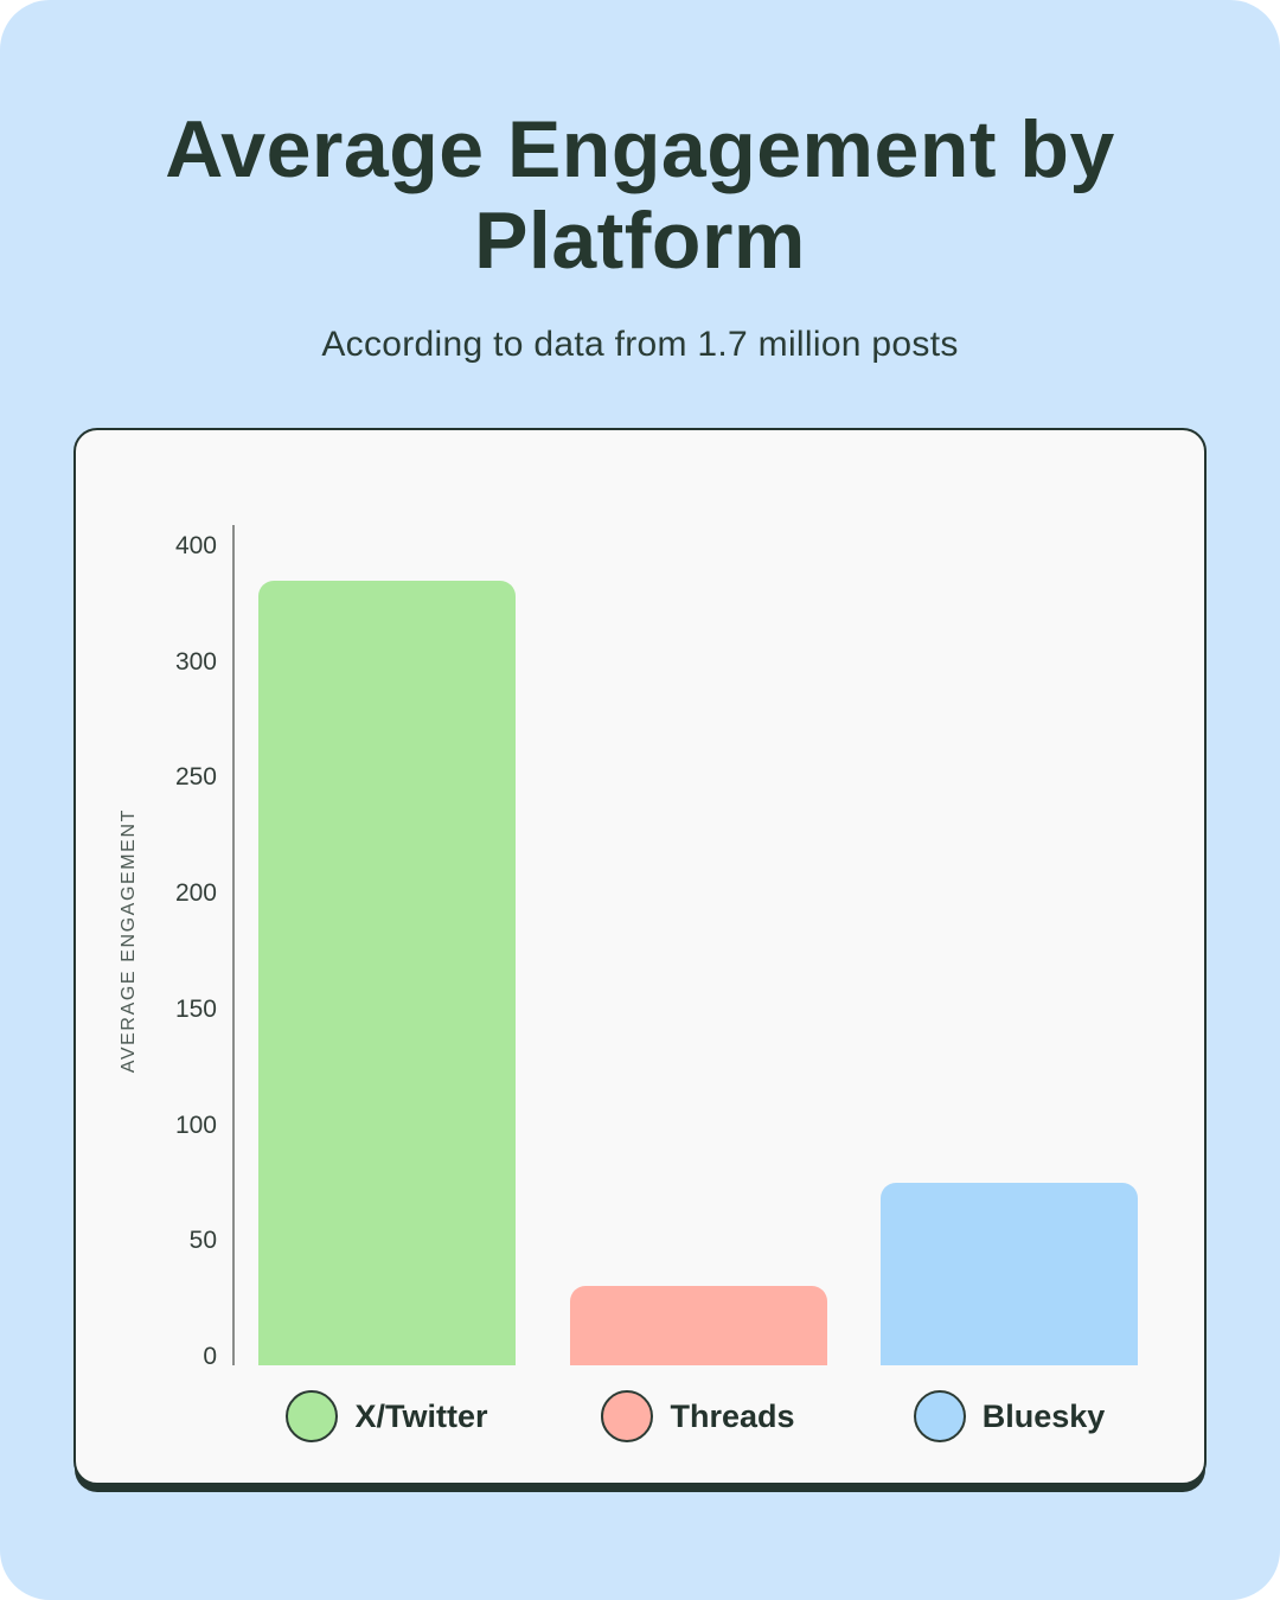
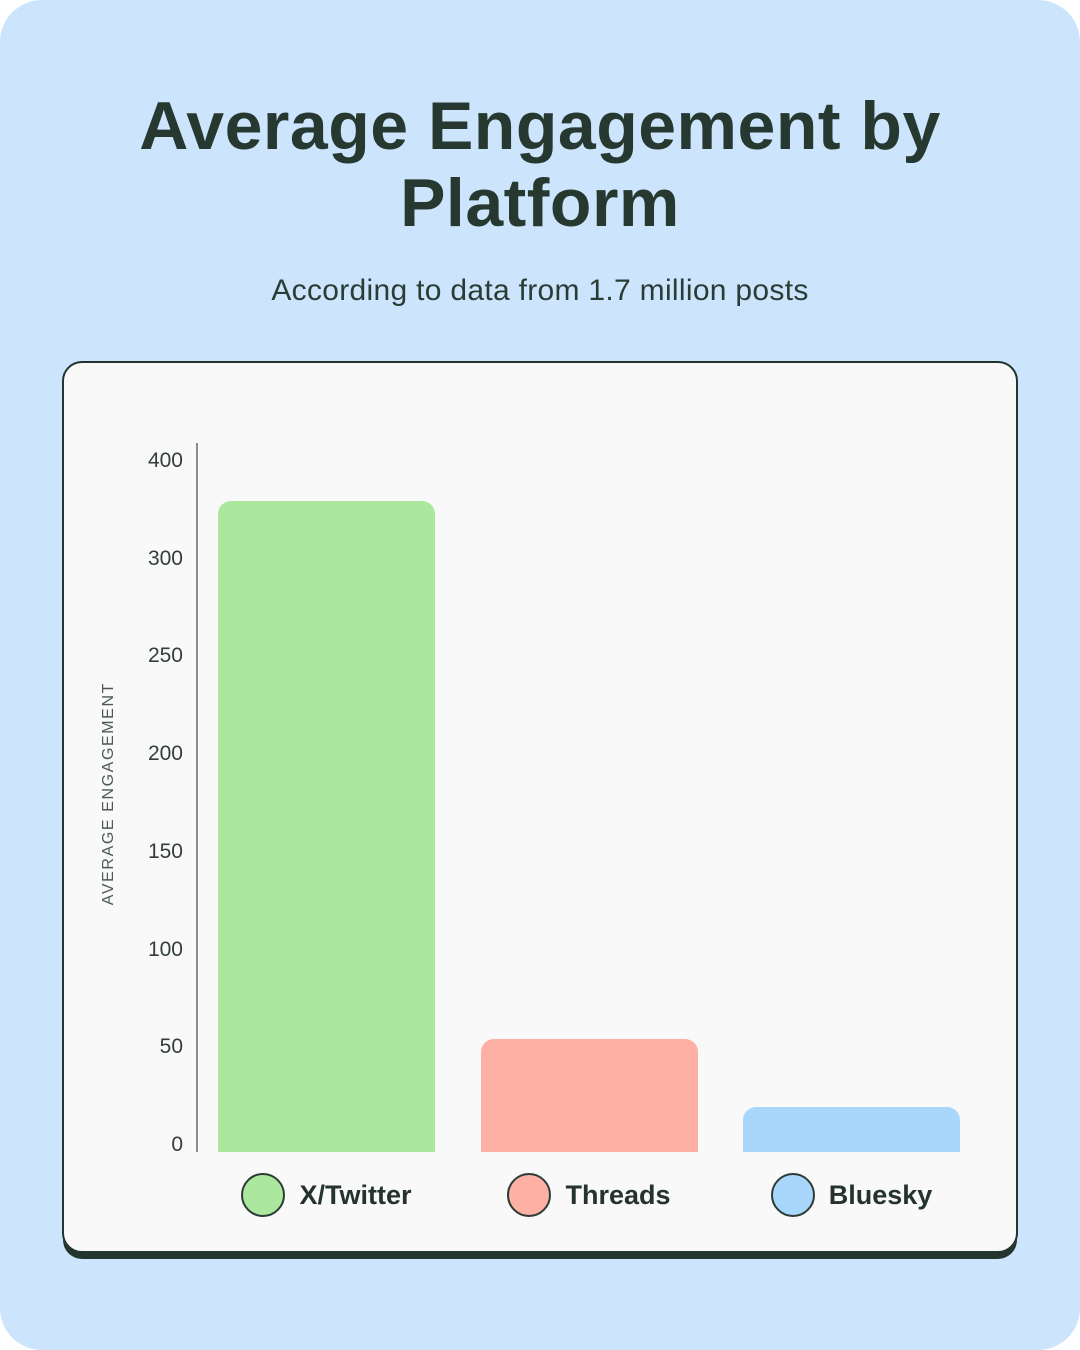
X/Twitter: 372 -> 360
Threads: 31 -> 55
Bluesky: 76 -> 20
